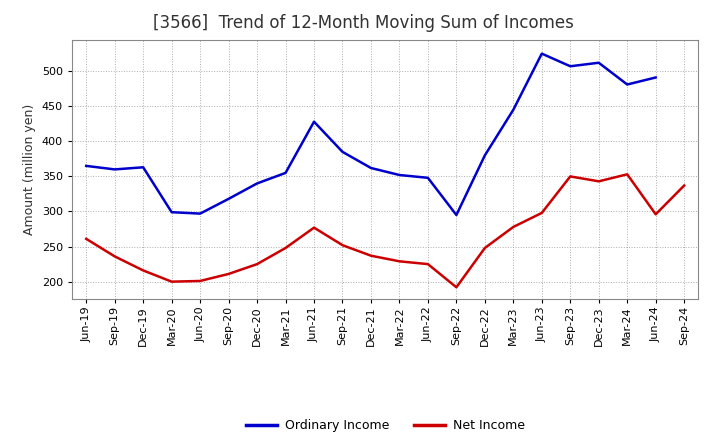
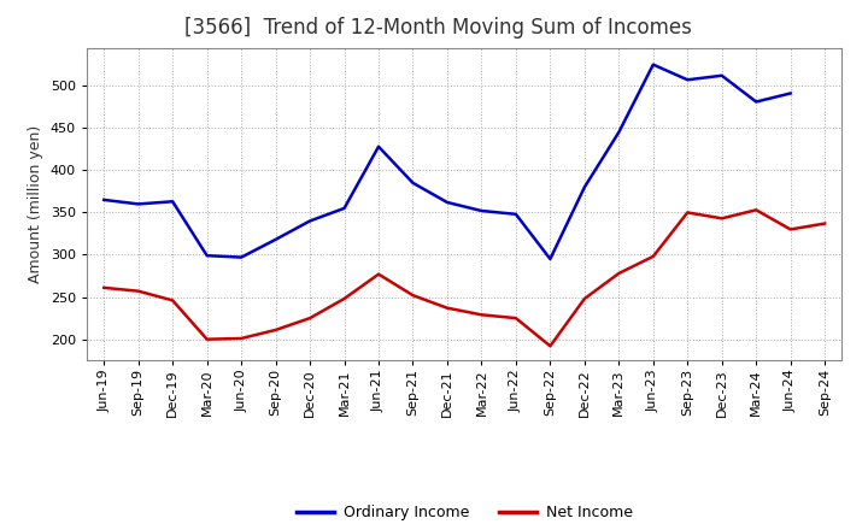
Net Income/Sep-19: 236 -> 257
Net Income/Dec-19: 216 -> 246
Net Income/Jun-24: 296 -> 330
